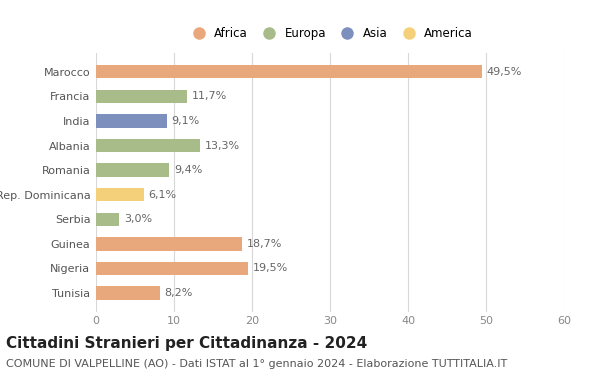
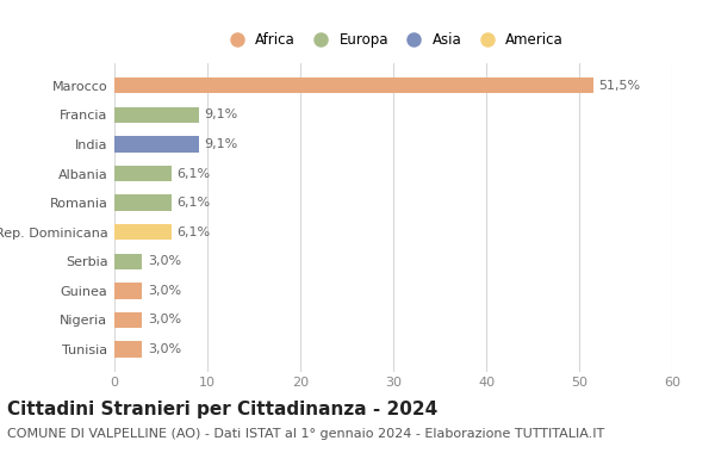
Marocco: 49,5% -> 51,5%
Francia: 11,7% -> 9,1%
Albania: 13,3% -> 6,1%
Romania: 9,4% -> 6,1%
Guinea: 18,7% -> 3,0%
Nigeria: 19,5% -> 3,0%
Tunisia: 8,2% -> 3,0%
